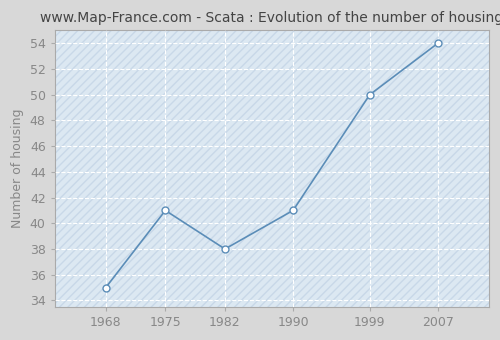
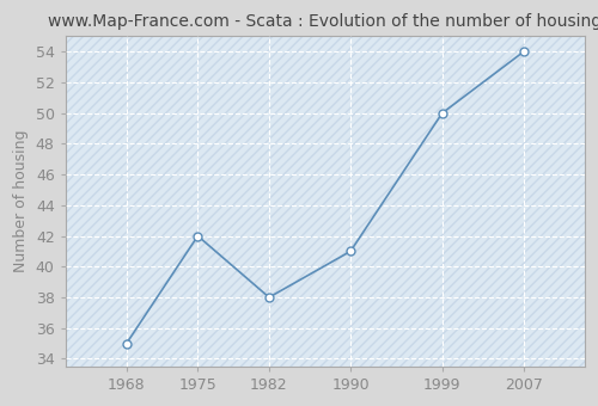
1975: 41 -> 42
